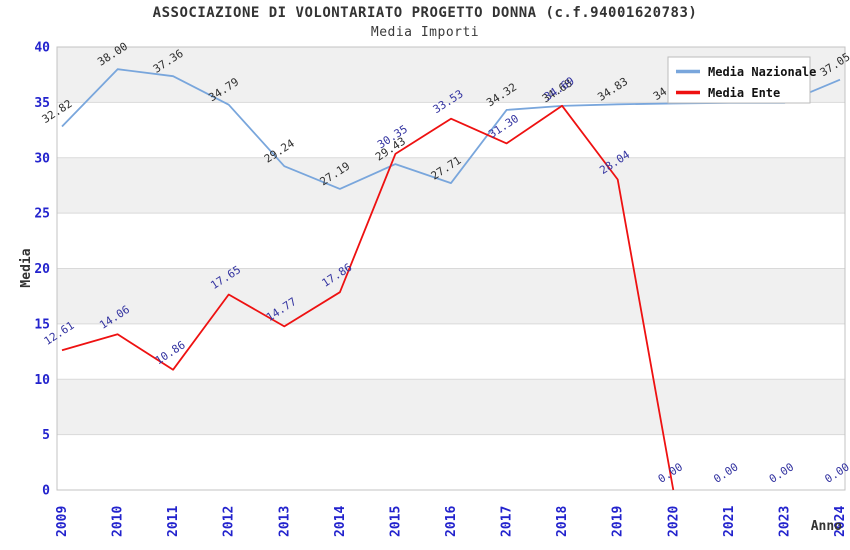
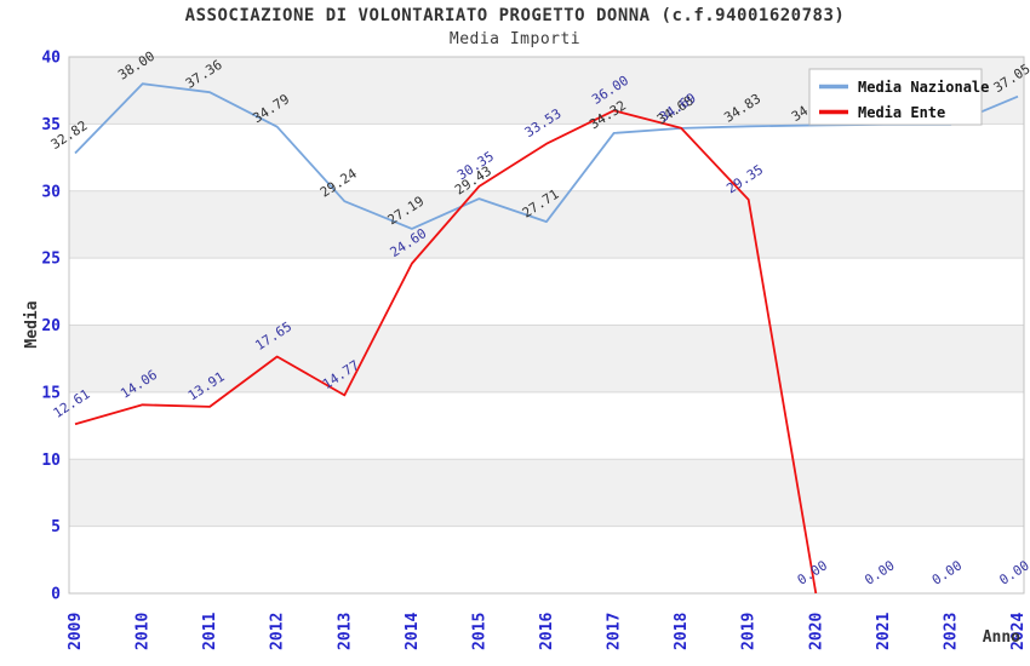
Media Ente/2011: 10.86 -> 13.91
Media Ente/2014: 17.86 -> 24.60
Media Ente/2017: 31.30 -> 36.00
Media Ente/2019: 28.04 -> 29.35
